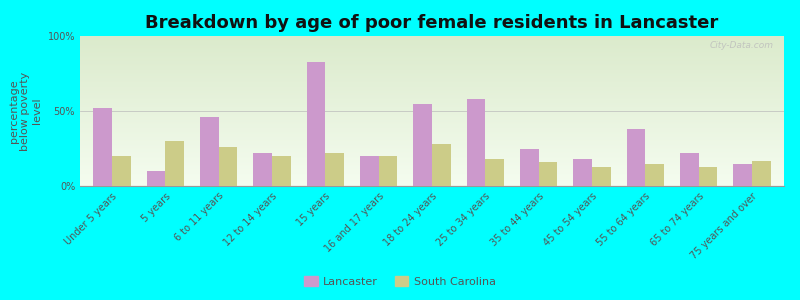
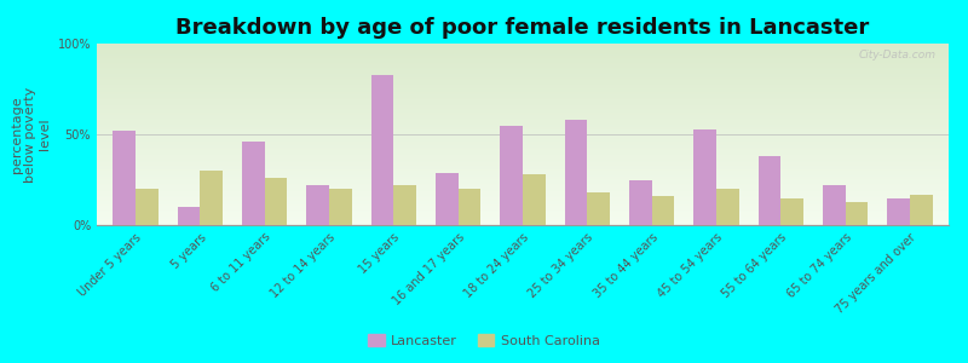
Lancaster/16 and 17 years: 20% -> 29%
Lancaster/45 to 54 years: 18% -> 53%
South Carolina/45 to 54 years: 13% -> 20%
